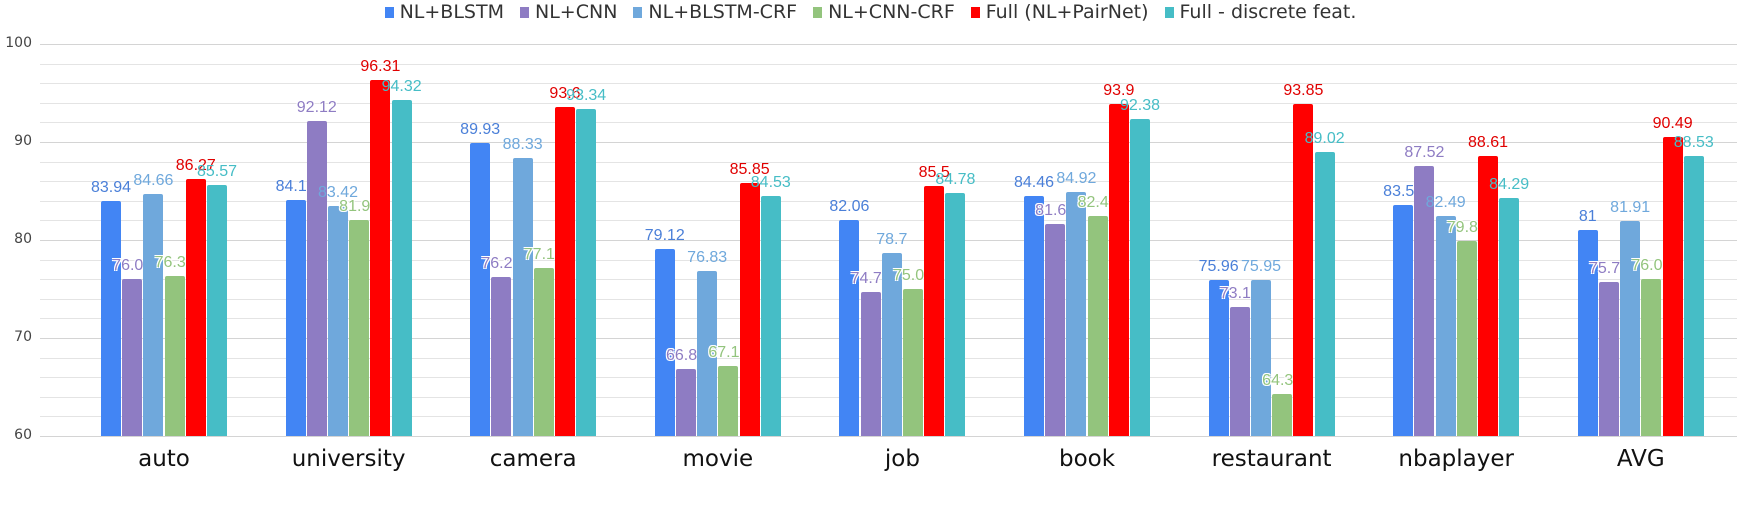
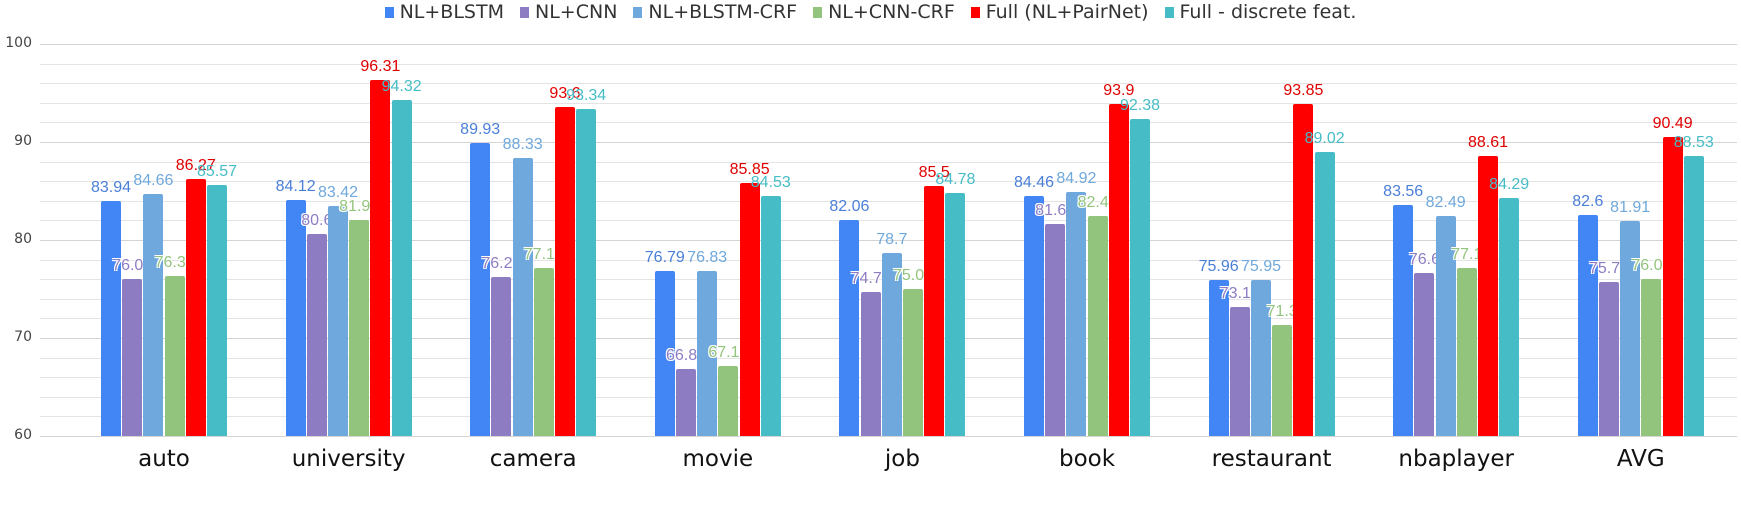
NL+CNN/university: 92.12 -> 80.6
NL+BLSTM/movie: 79.12 -> 76.79
NL+CNN-CRF/restaurant: 64.32 -> 71.3
NL+CNN/nbaplayer: 87.52 -> 76.6
NL+CNN-CRF/nbaplayer: 79.87 -> 77.1
NL+BLSTM/AVG: 81 -> 82.6
